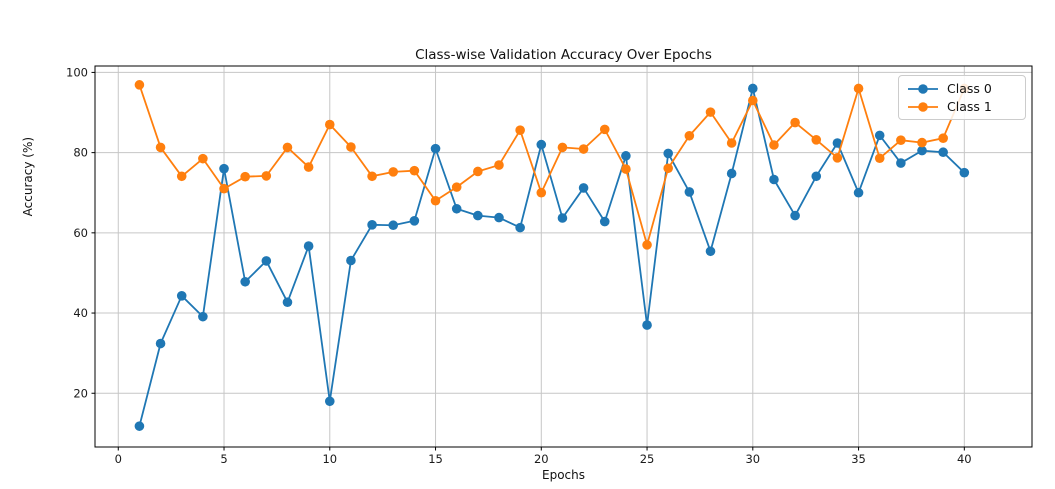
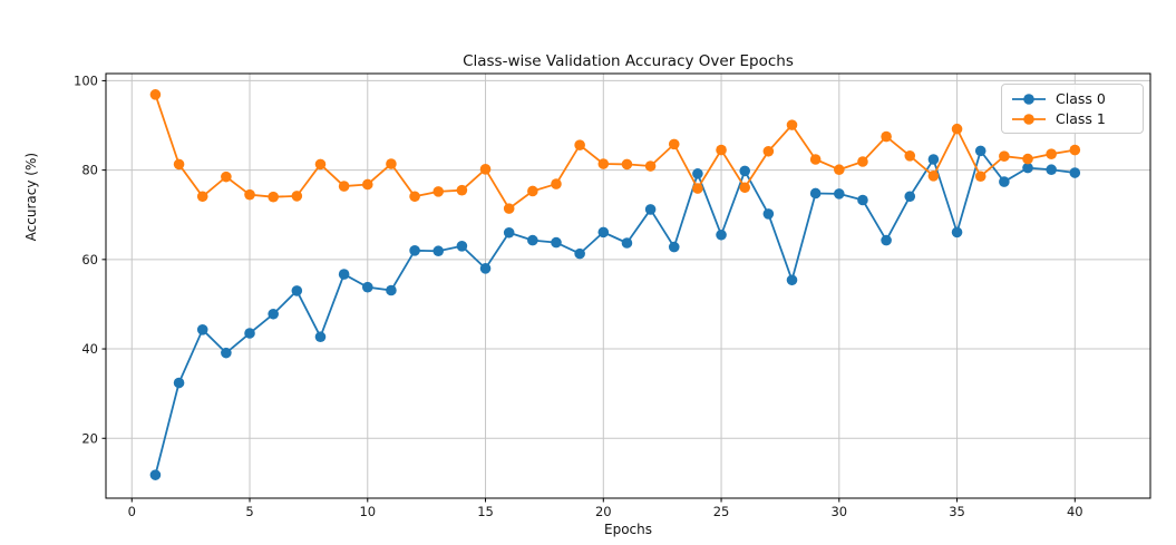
Class 0/5: 76 -> 44
Class 1/5: 71 -> 74
Class 0/10: 18 -> 54
Class 1/10: 87 -> 77
Class 0/15: 81 -> 58
Class 1/15: 68 -> 80
Class 0/20: 82 -> 66
Class 1/20: 70 -> 81
Class 0/25: 37 -> 66
Class 1/25: 57 -> 84
Class 0/30: 96 -> 75
Class 1/30: 93 -> 80
Class 0/35: 70 -> 66
Class 1/35: 96 -> 89
Class 0/40: 75 -> 79
Class 1/40: 96 -> 84
